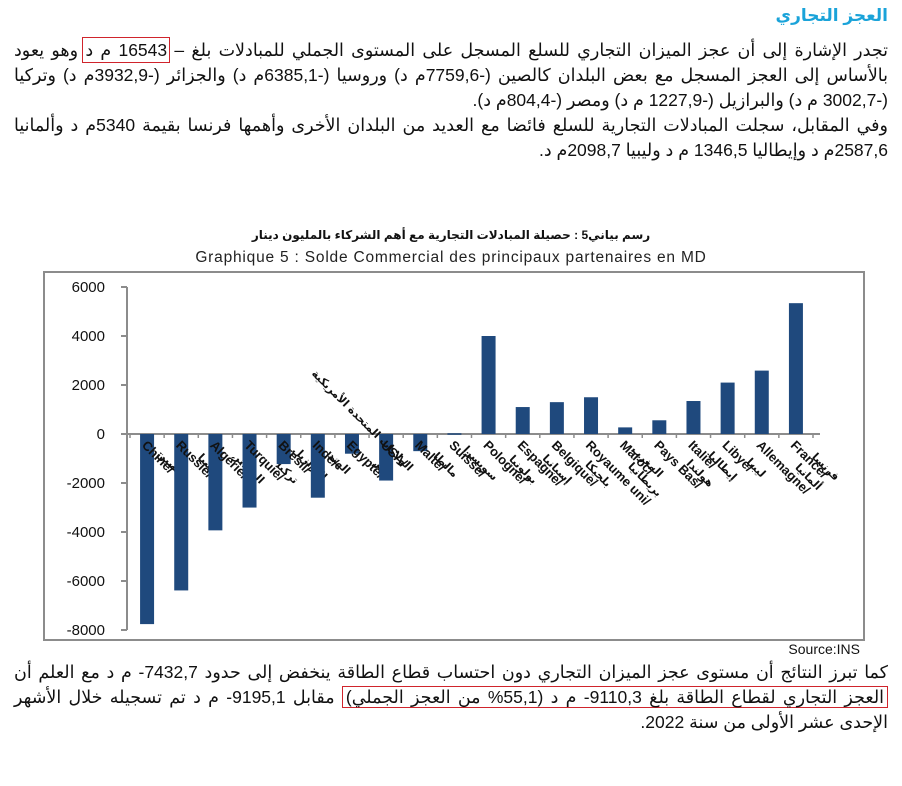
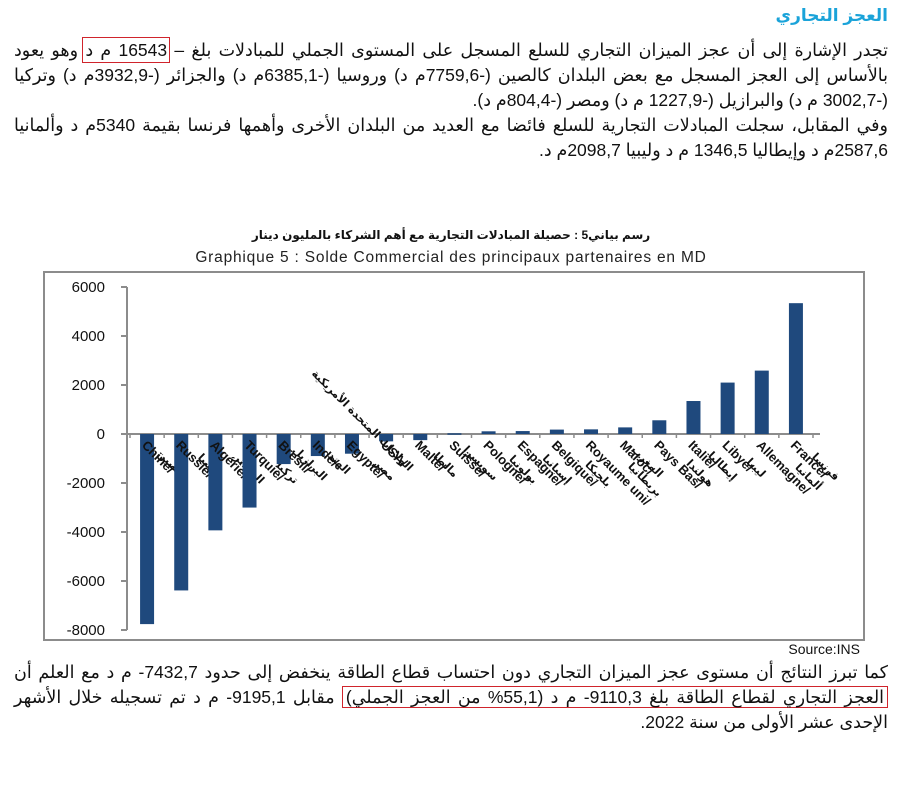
Inde/الهند: -2600 -> -900
USA/الولايات المتحدة الأمريكية: -1900 -> -300
Malte/مالطا: -700 -> -200
Pologne/بولونيا: 4000 -> 100
Espagne/إسبانيا: 1100 -> 100
Belgique/بلجيكا: 1300 -> 200
Royaume uni/بريطانيا: 1500 -> 200
